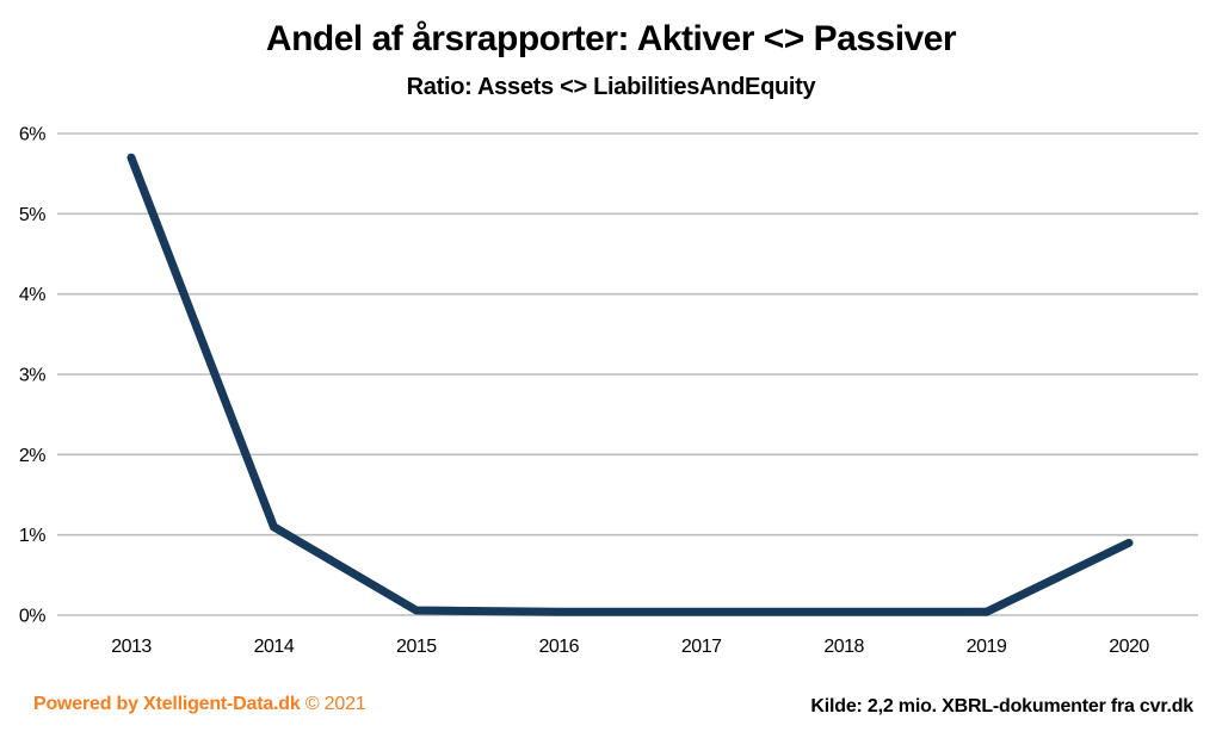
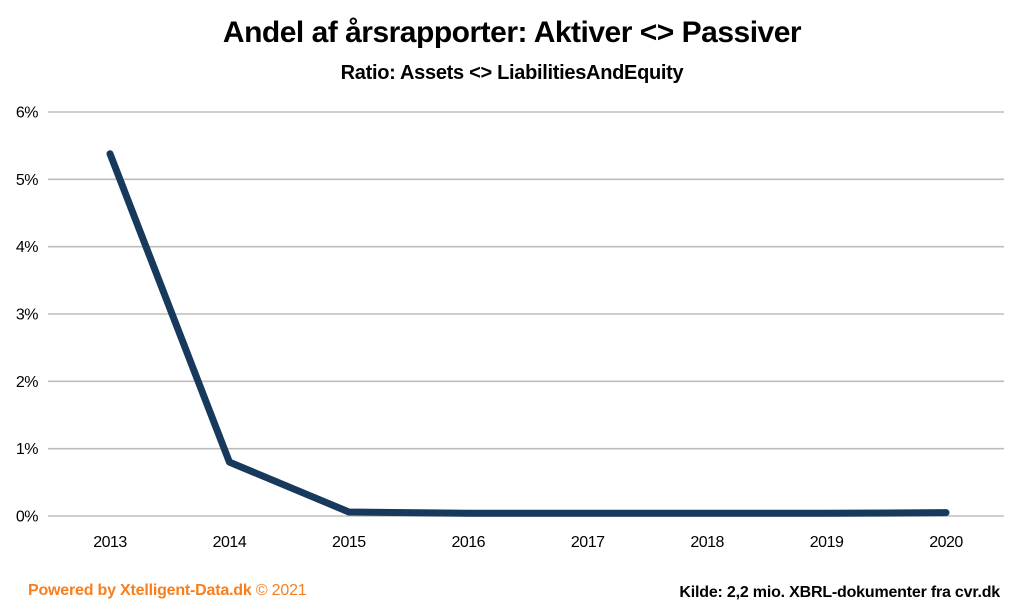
2013: 5.7% -> 5.4%
2014: 1.1% -> 0.8%
2020: 0.9% -> 0.1%
